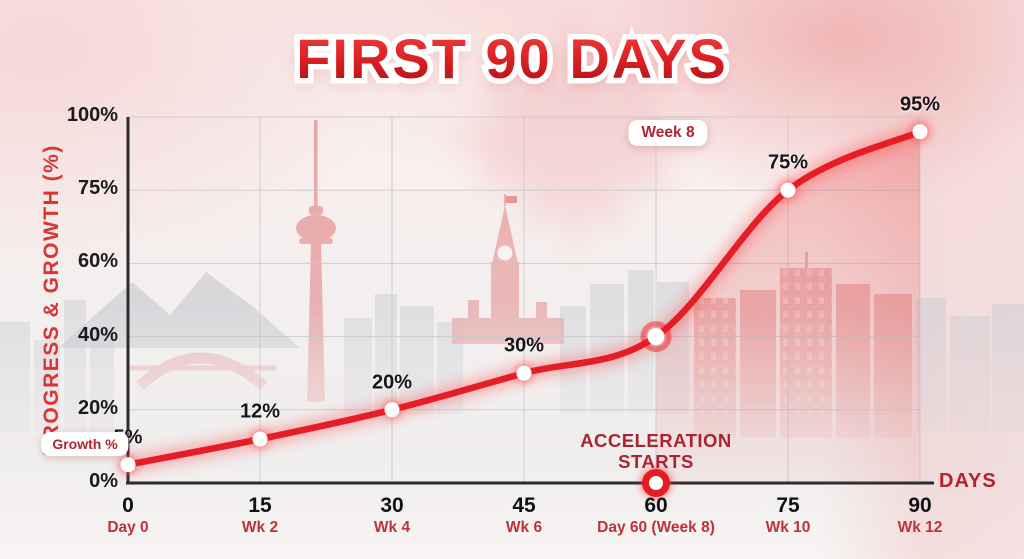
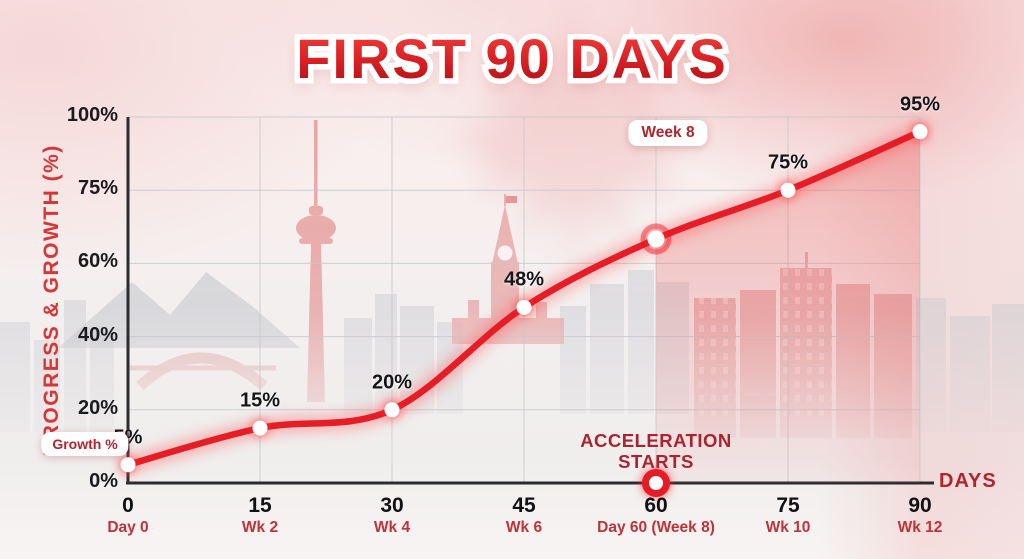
15: 12% -> 15%
45: 30% -> 48%
60: 40% -> 65%
